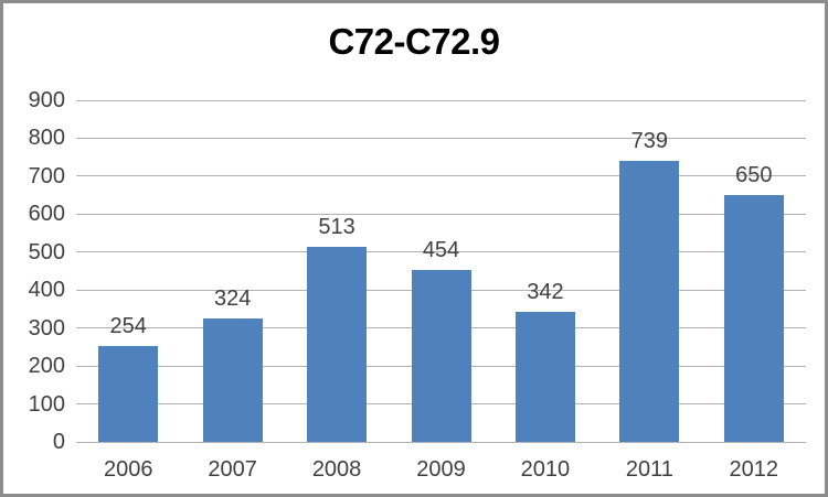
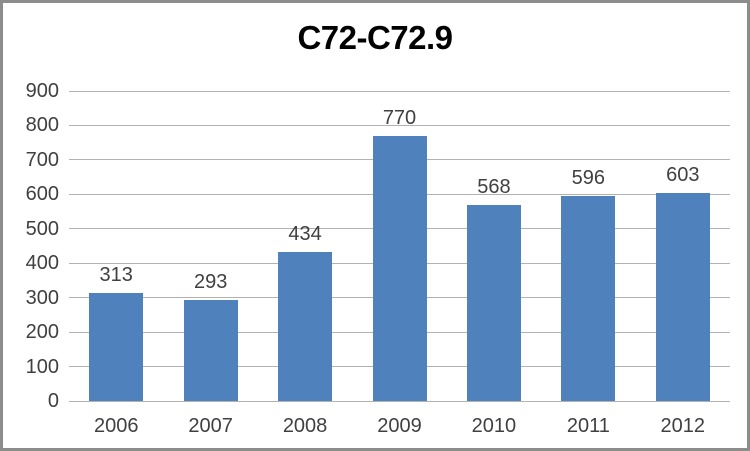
2006: 254 -> 313
2007: 324 -> 293
2008: 513 -> 434
2009: 454 -> 770
2010: 342 -> 568
2011: 739 -> 596
2012: 650 -> 603
